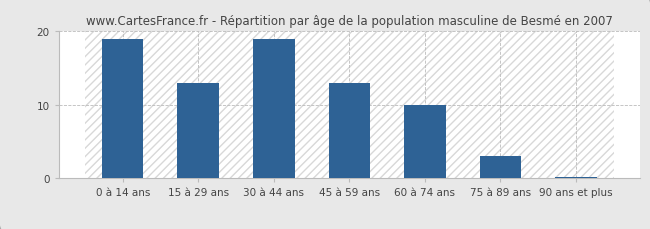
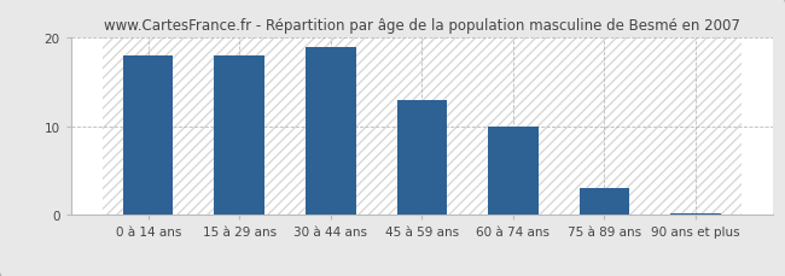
0 à 14 ans: 19.0 -> 18.0
15 à 29 ans: 13.0 -> 18.0
